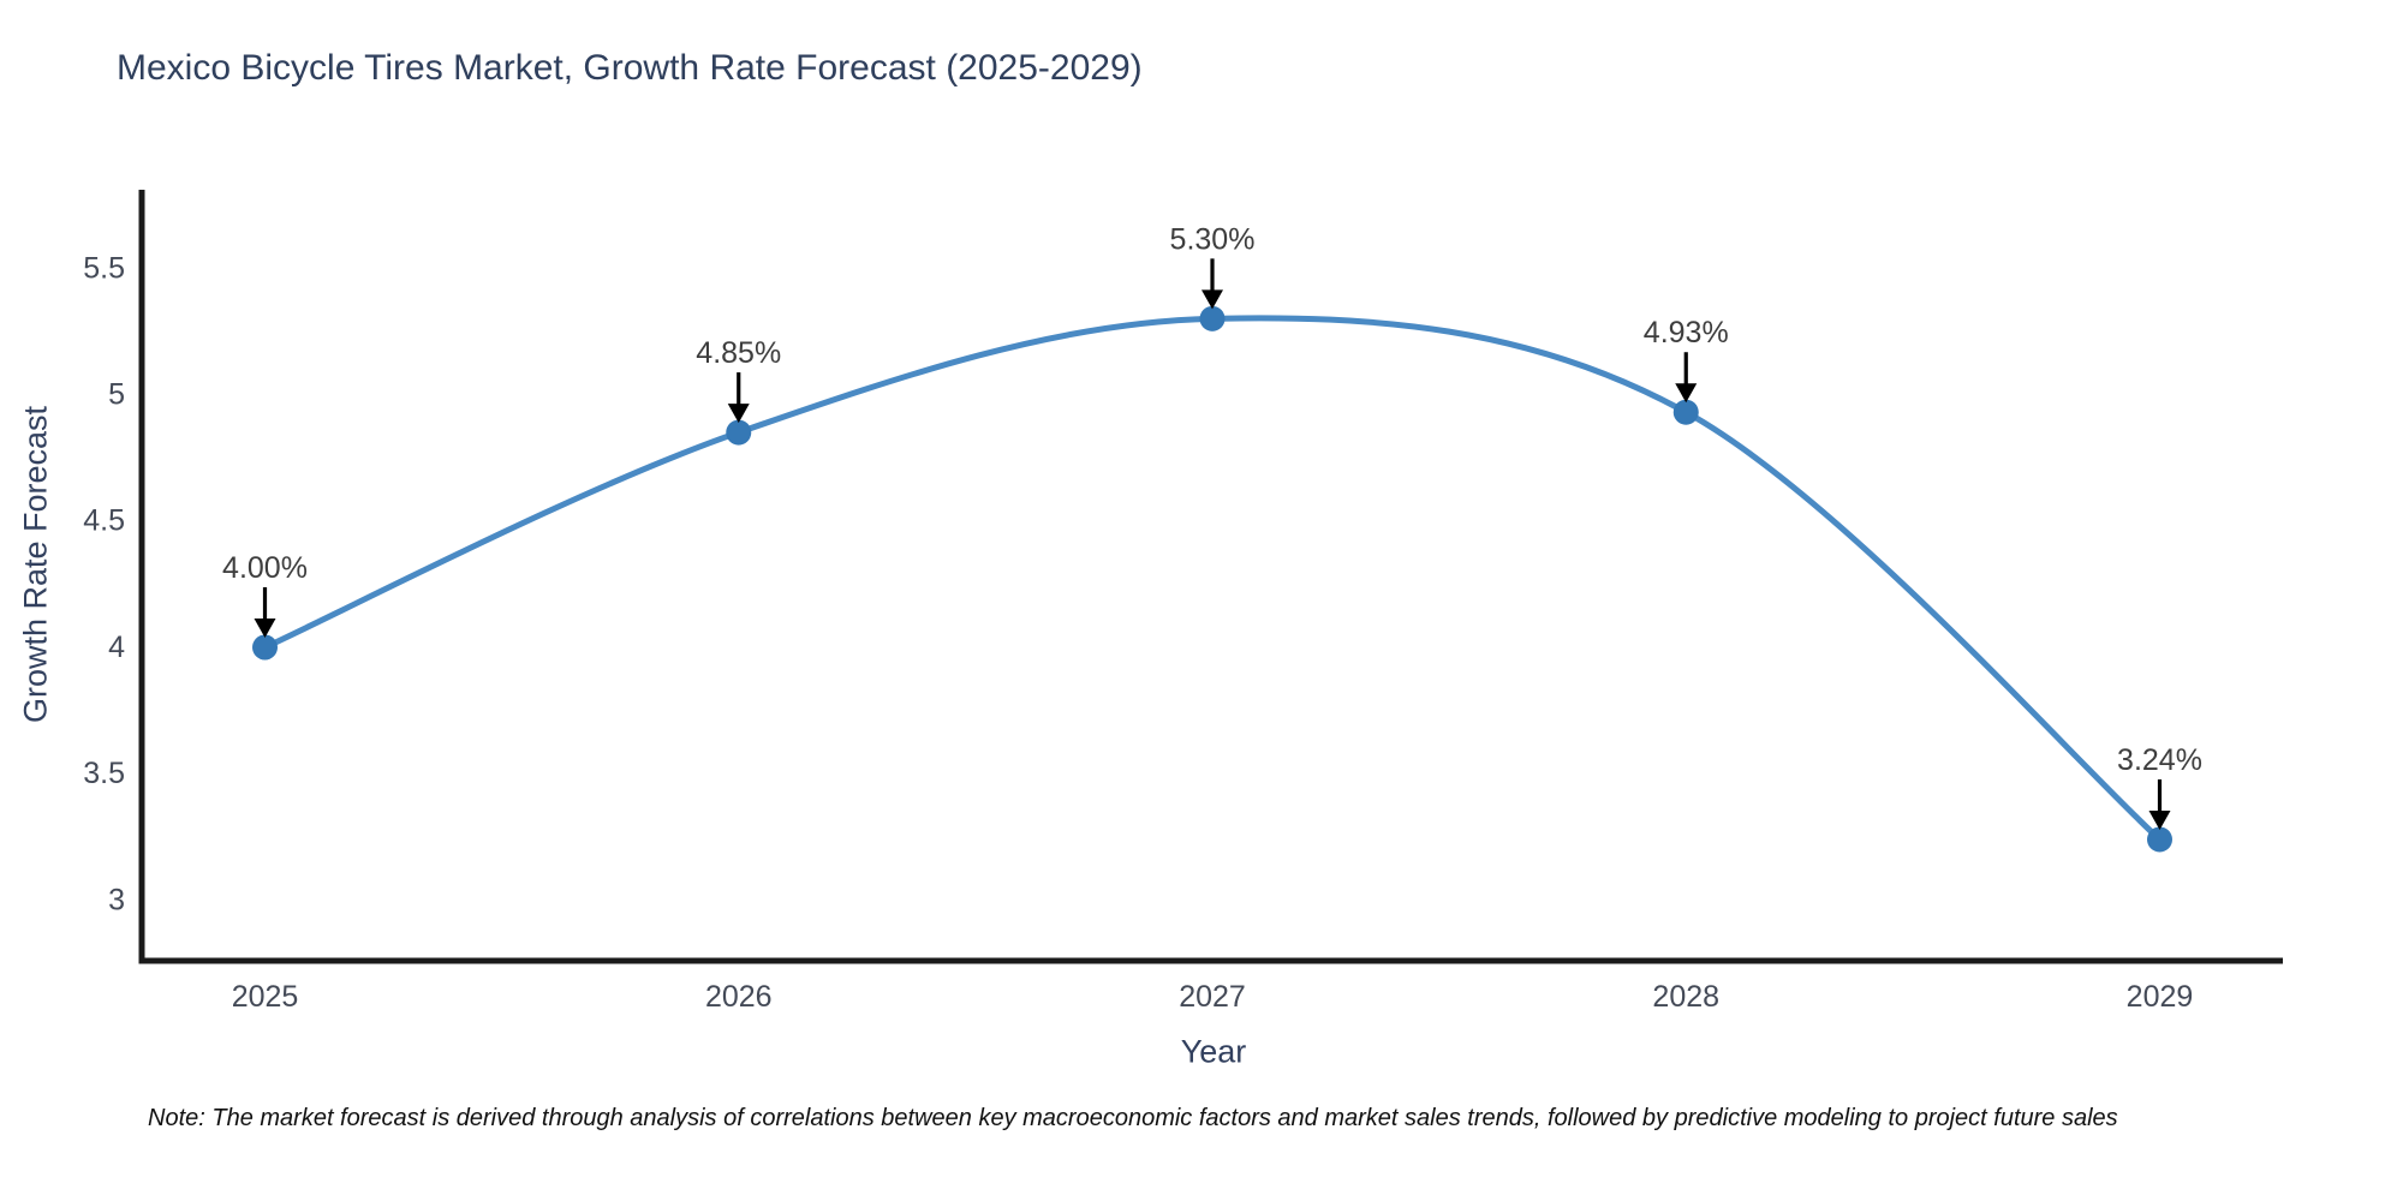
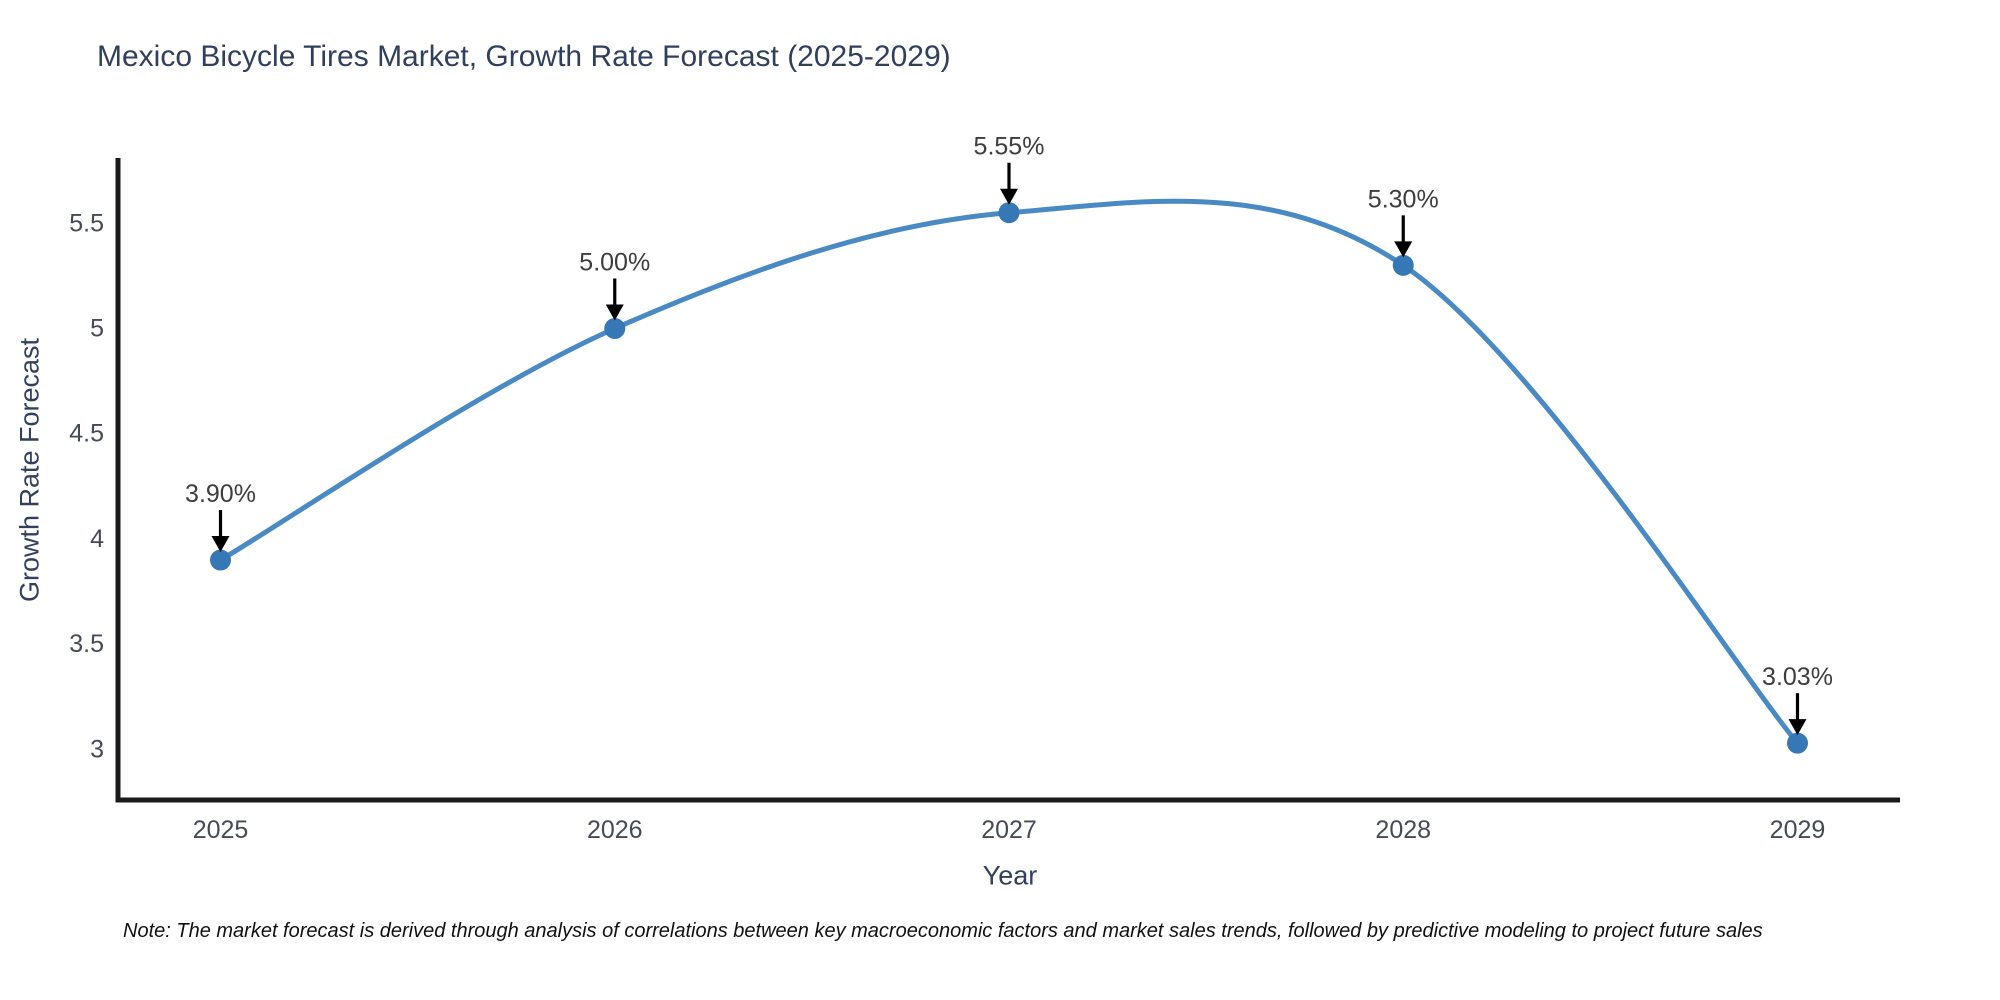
2025: 4.00% -> 3.90%
2026: 4.85% -> 5.00%
2027: 5.30% -> 5.55%
2028: 4.93% -> 5.30%
2029: 3.24% -> 3.03%
